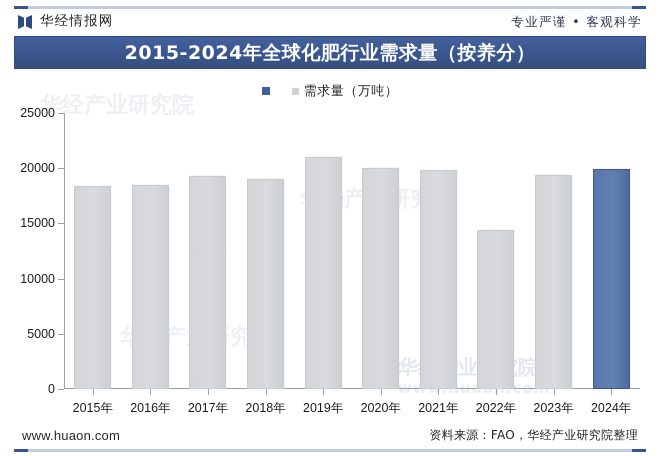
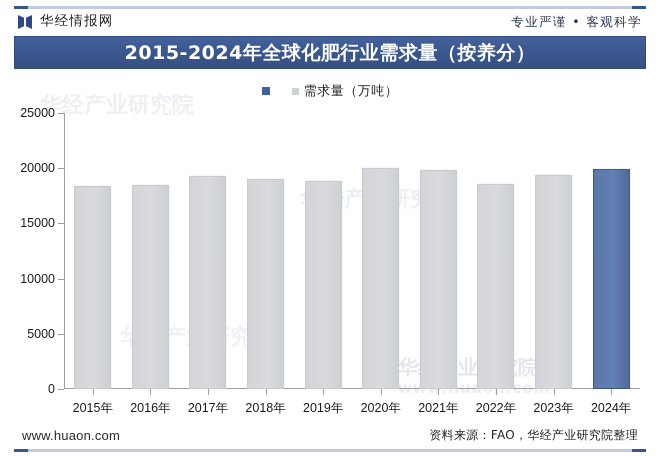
2019年: 21000 -> 18800
2022年: 14400 -> 18600
